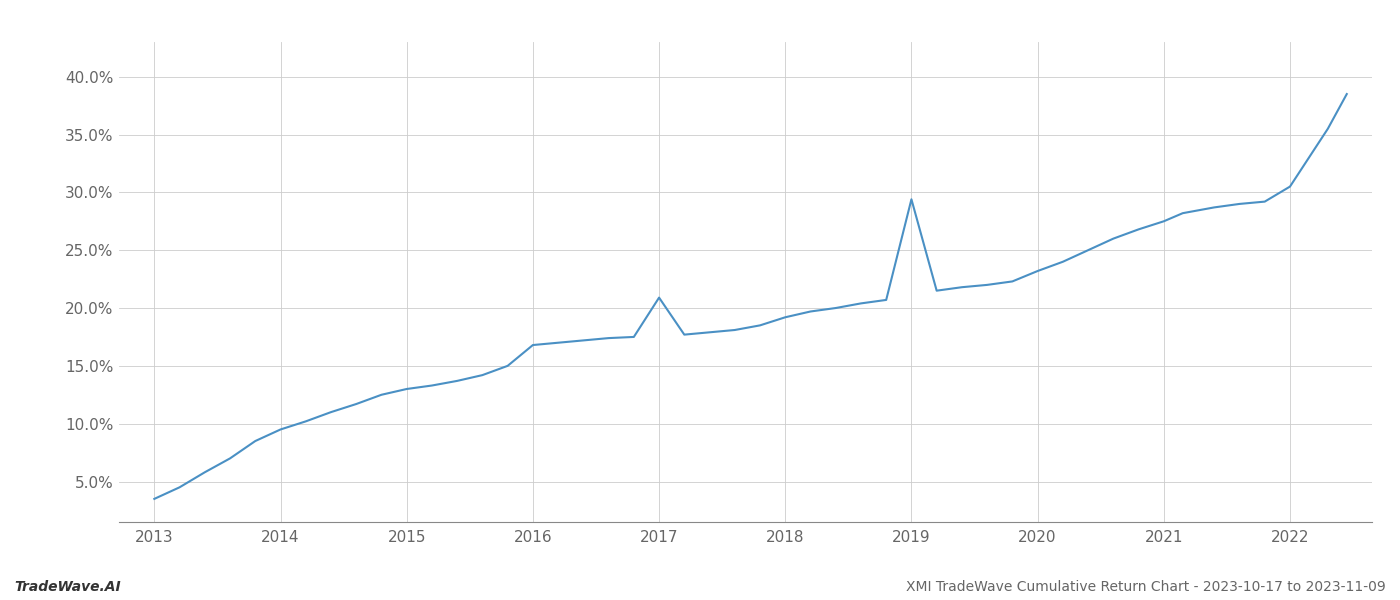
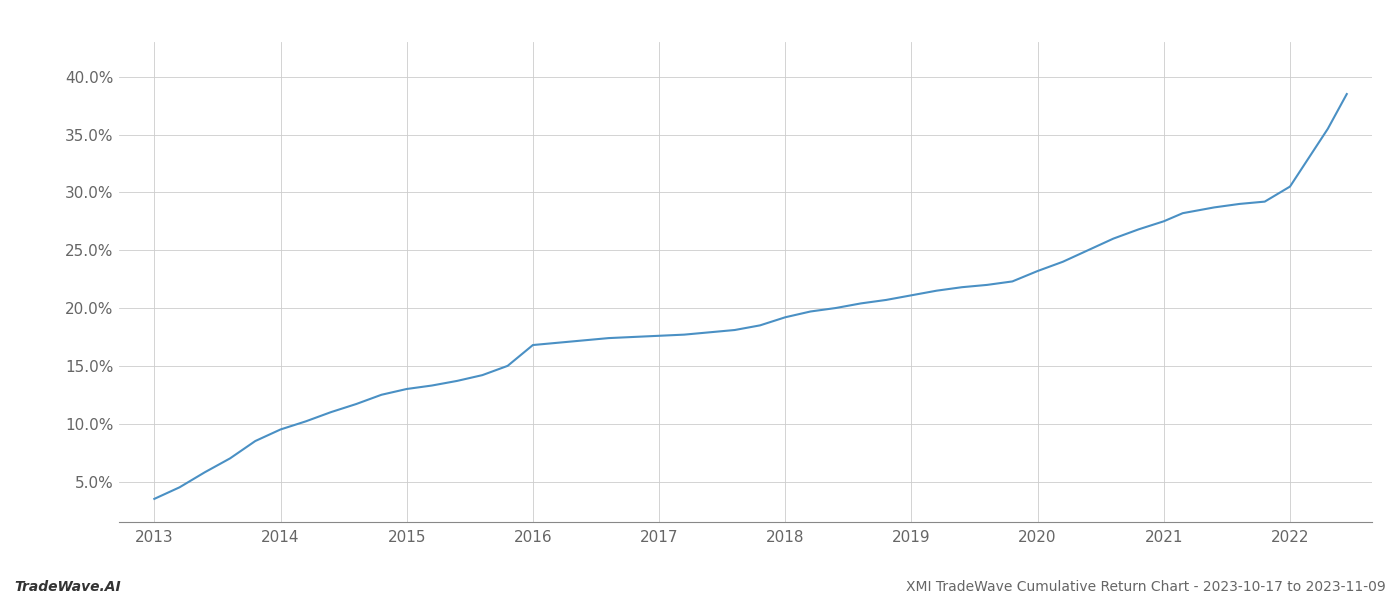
2017: 20.9% -> 17.6%
2019: 29.4% -> 21.1%
